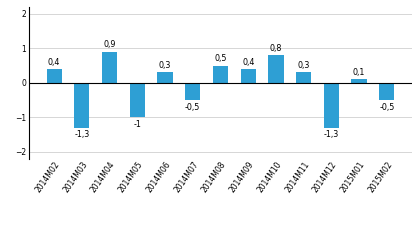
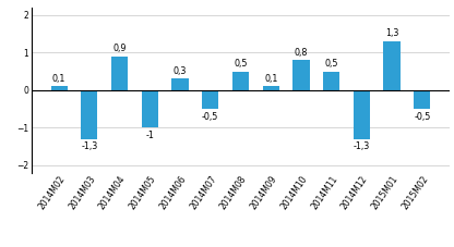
2014M02: 0,4 -> 0,1
2014M09: 0,4 -> 0,1
2014M11: 0,3 -> 0,5
2015M01: 0,1 -> 1,3
